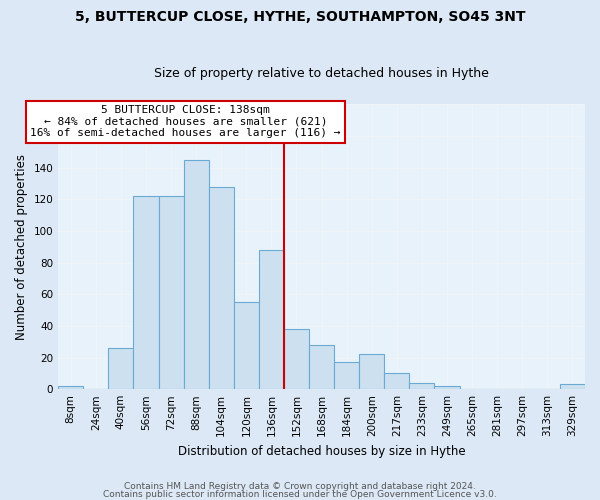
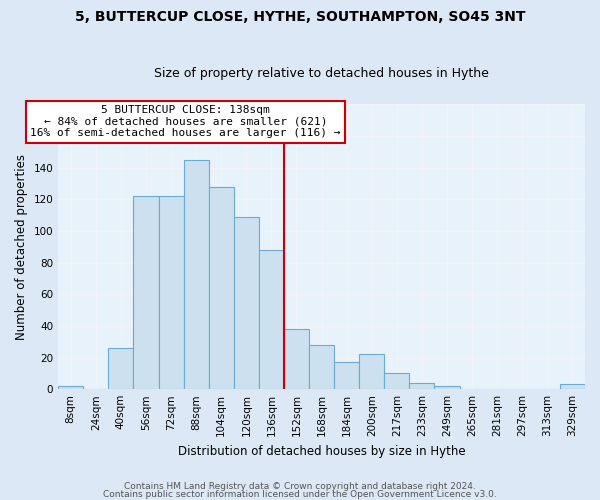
120sqm: 55 -> 109
